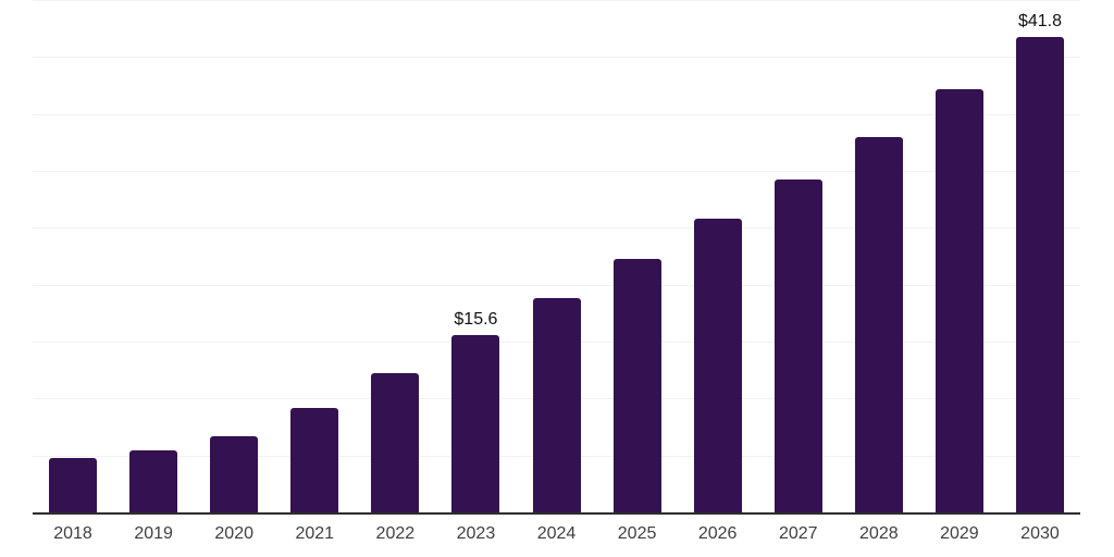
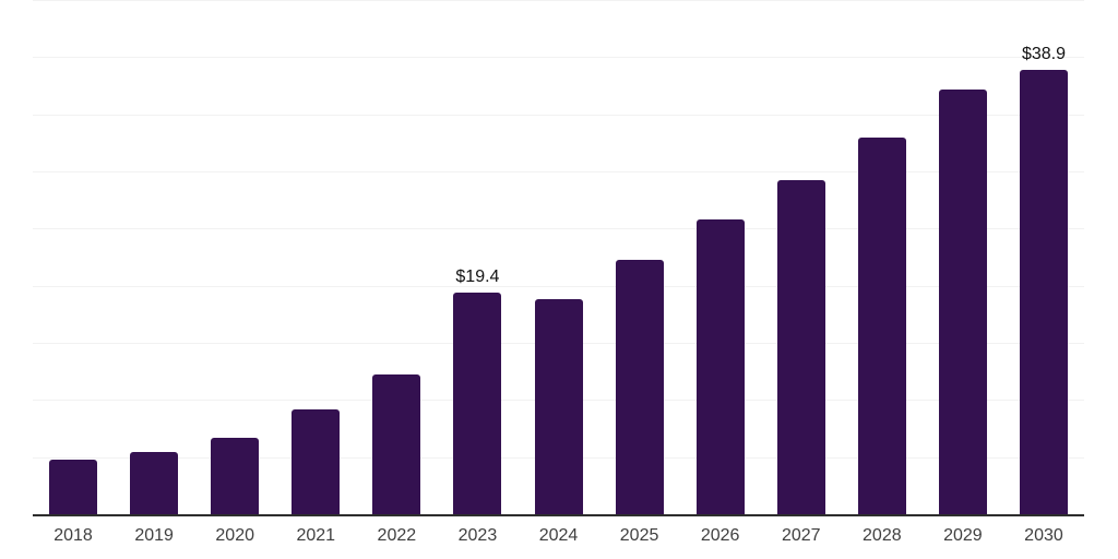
2023: $15.6 -> $19.4
2030: $41.8 -> $38.9
